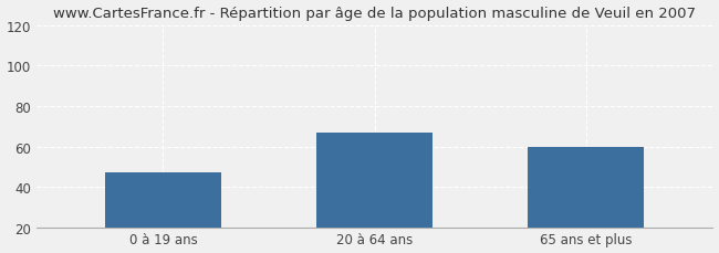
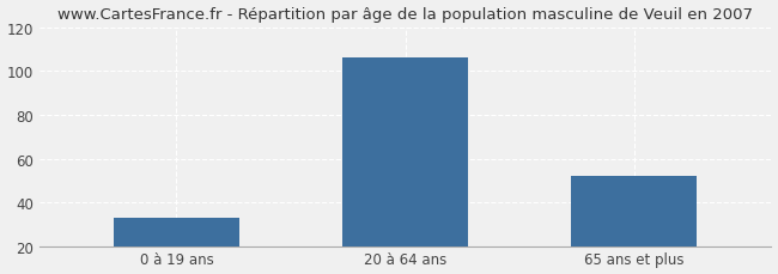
0 à 19 ans: 47 -> 33
20 à 64 ans: 67 -> 106
65 ans et plus: 60 -> 52
